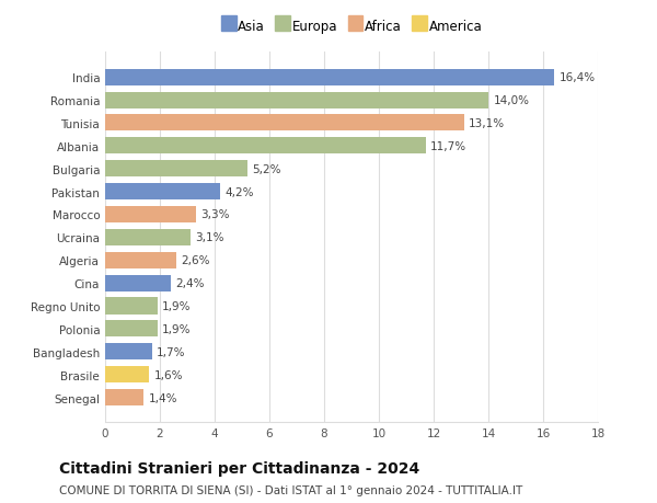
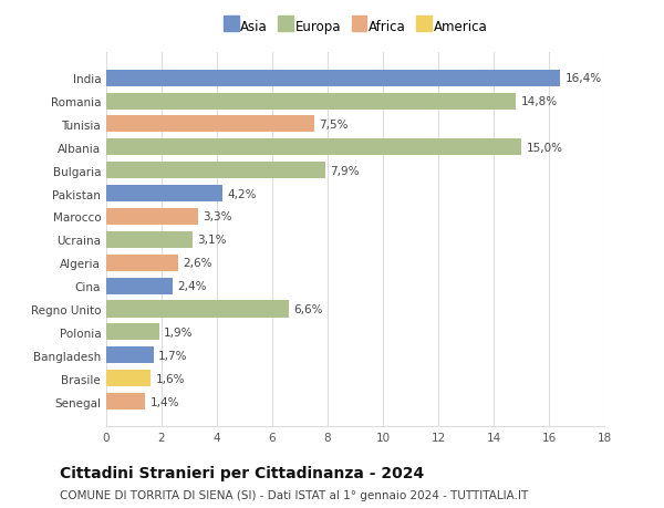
Romania: 14,0% -> 14,8%
Tunisia: 13,1% -> 7,5%
Albania: 11,7% -> 15,0%
Bulgaria: 5,2% -> 7,9%
Regno Unito: 1,9% -> 6,6%
